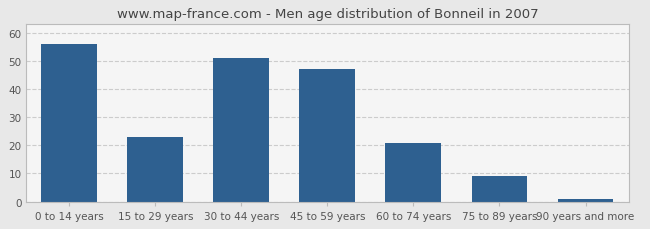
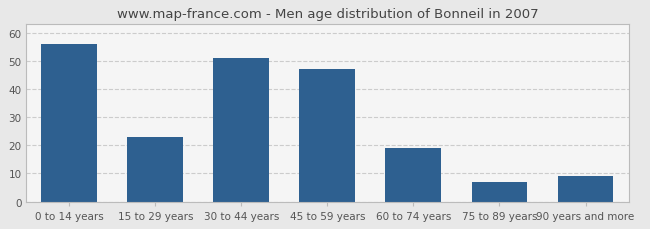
60 to 74 years: 21 -> 19
75 to 89 years: 9 -> 7
90 years and more: 1 -> 9
